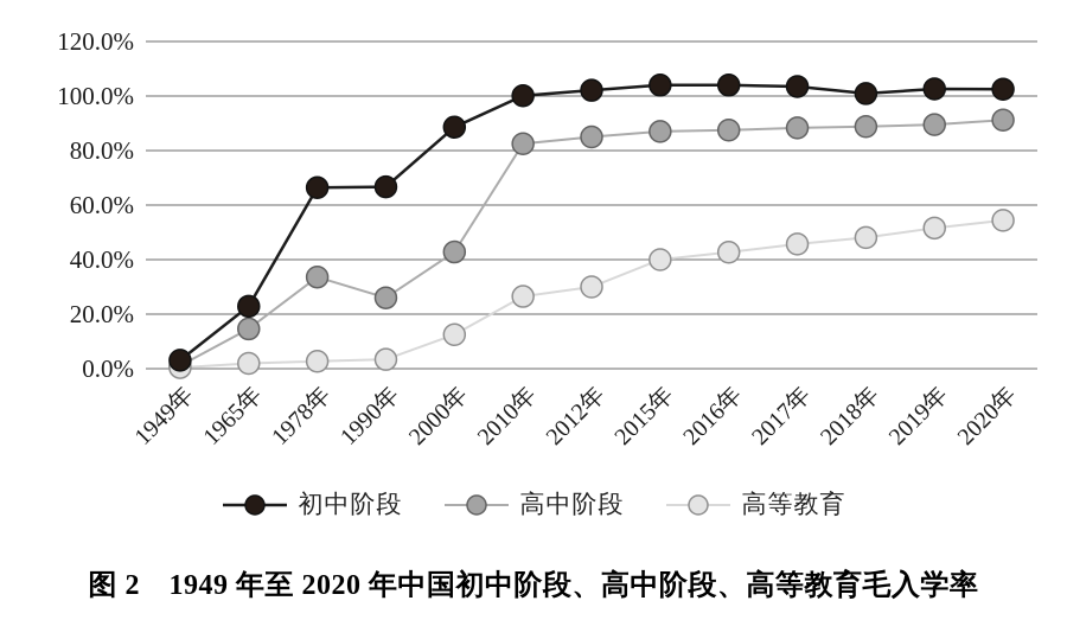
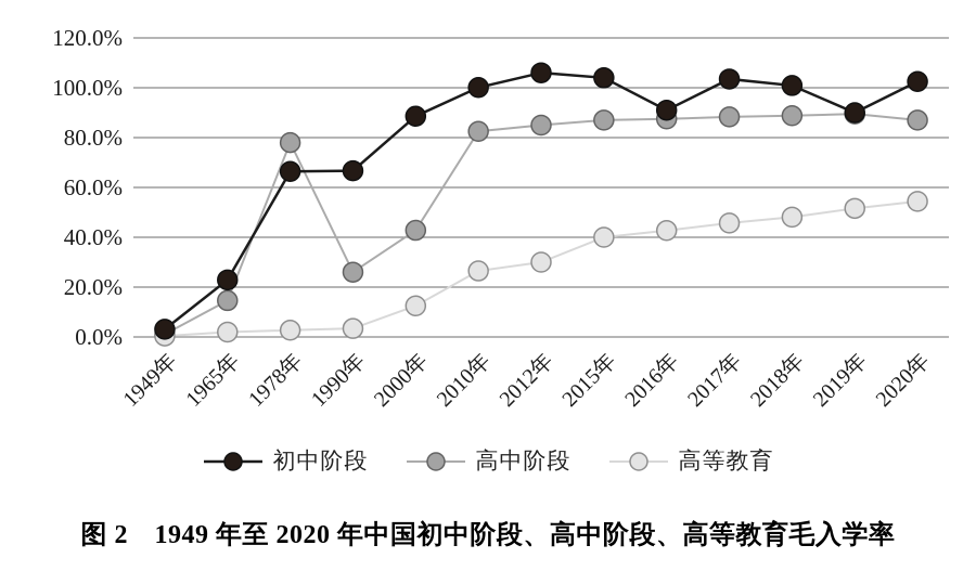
高中阶段/1978年: 34% -> 78%
初中阶段/2012年: 102% -> 106%
初中阶段/2016年: 104% -> 91%
初中阶段/2019年: 103% -> 90%
高中阶段/2020年: 91% -> 87%
